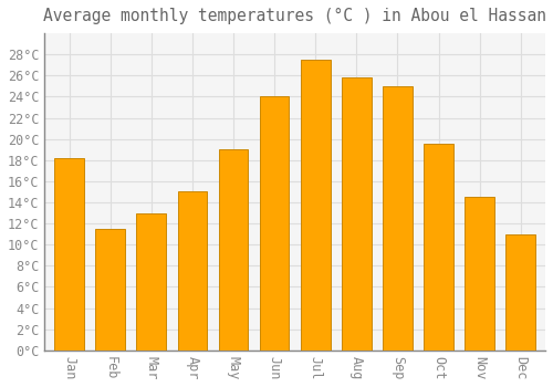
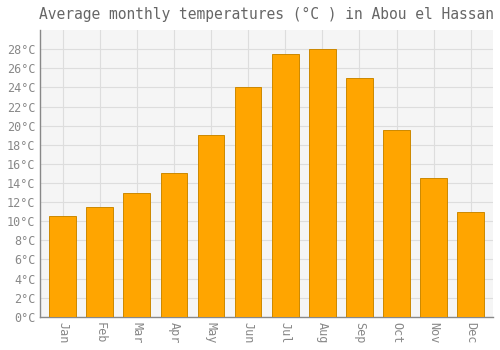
Jan: 18.2°C -> 10.5°C
Aug: 25.8°C -> 28.0°C
